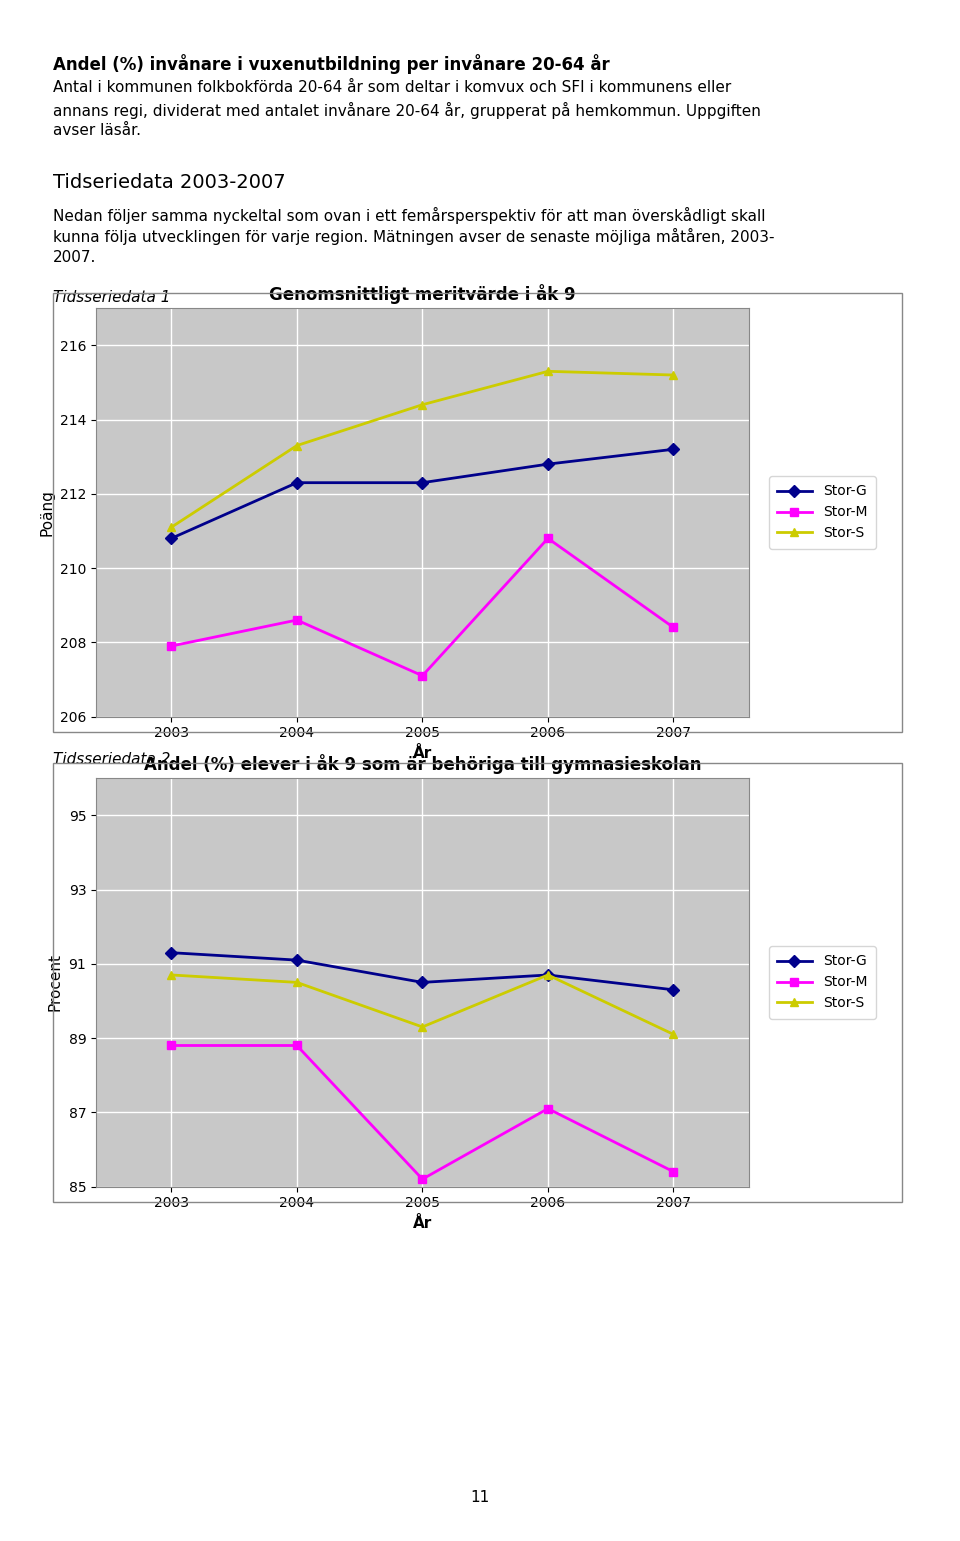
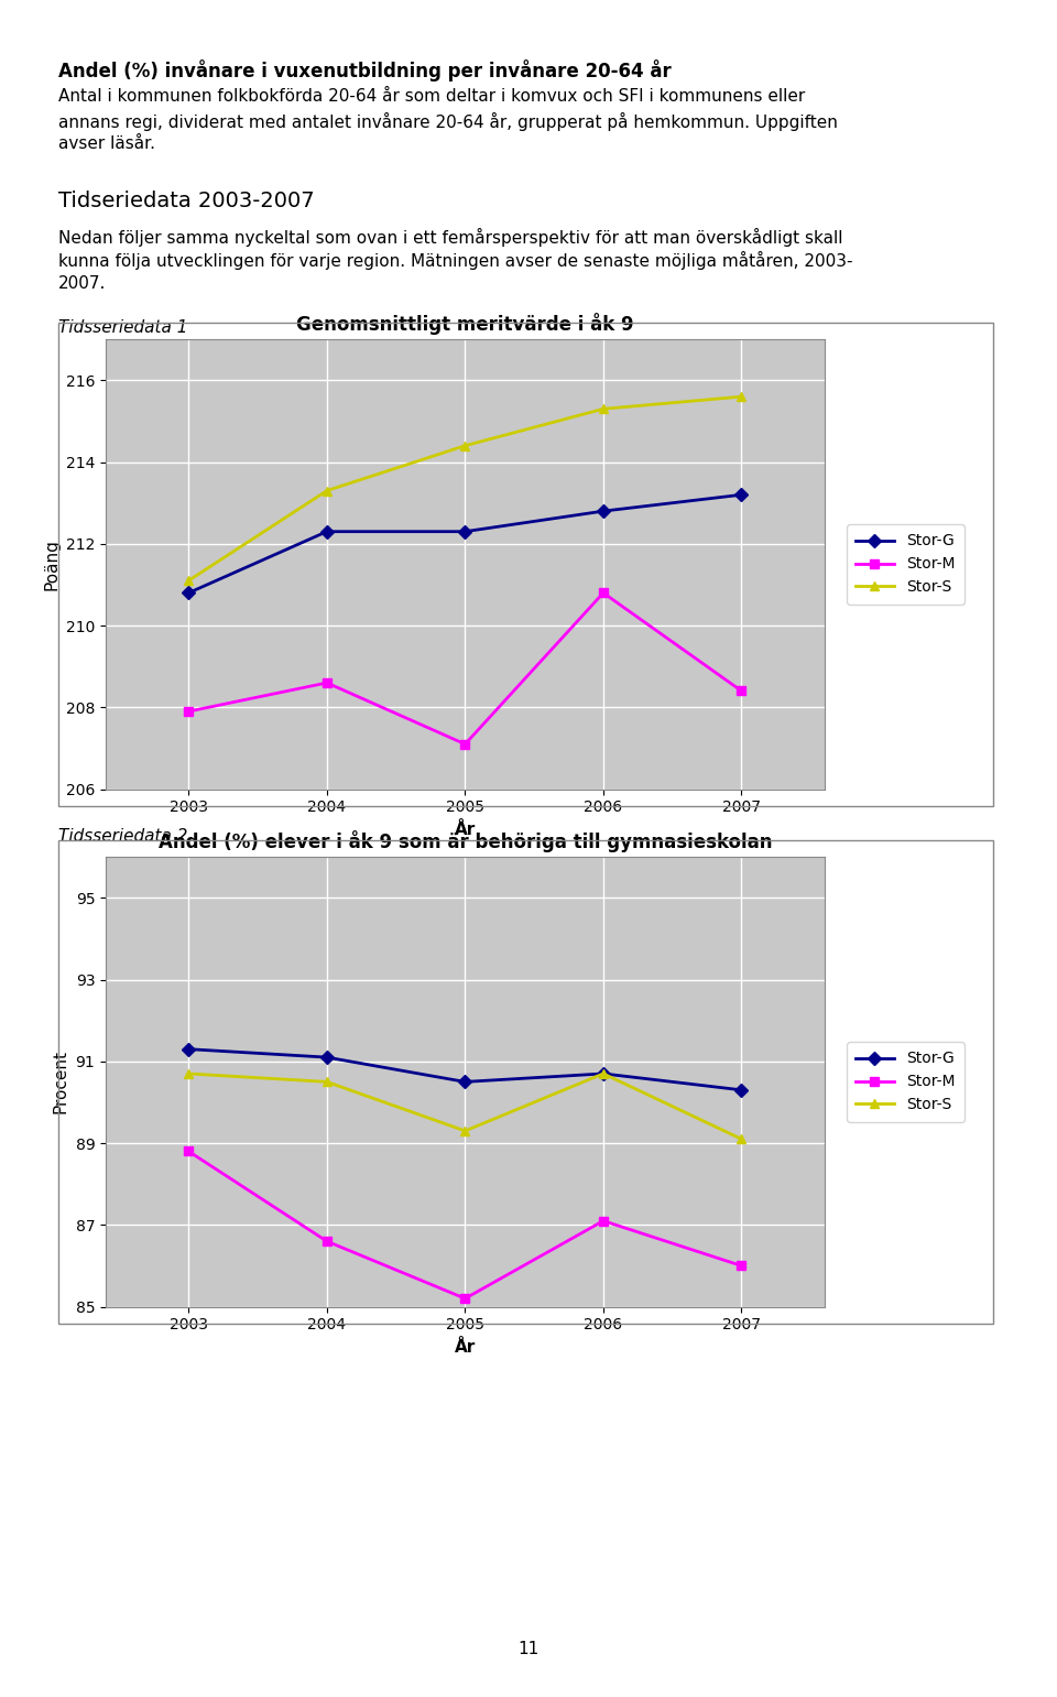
Genomsnittligt meritvärde i åk 9/Stor-S/2007: 215.2 -> 215.6
Andel (%) elever i åk 9 som är behöriga till gymnasieskolan/Stor-M/2004: 88.8 -> 86.6
Andel (%) elever i åk 9 som är behöriga till gymnasieskolan/Stor-M/2007: 85.4 -> 86.0
